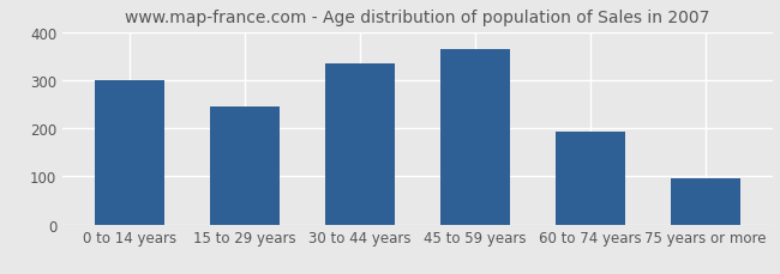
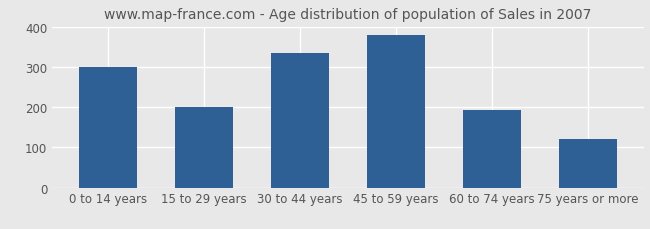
15 to 29 years: 245 -> 200
45 to 59 years: 365 -> 380
75 years or more: 97 -> 120
